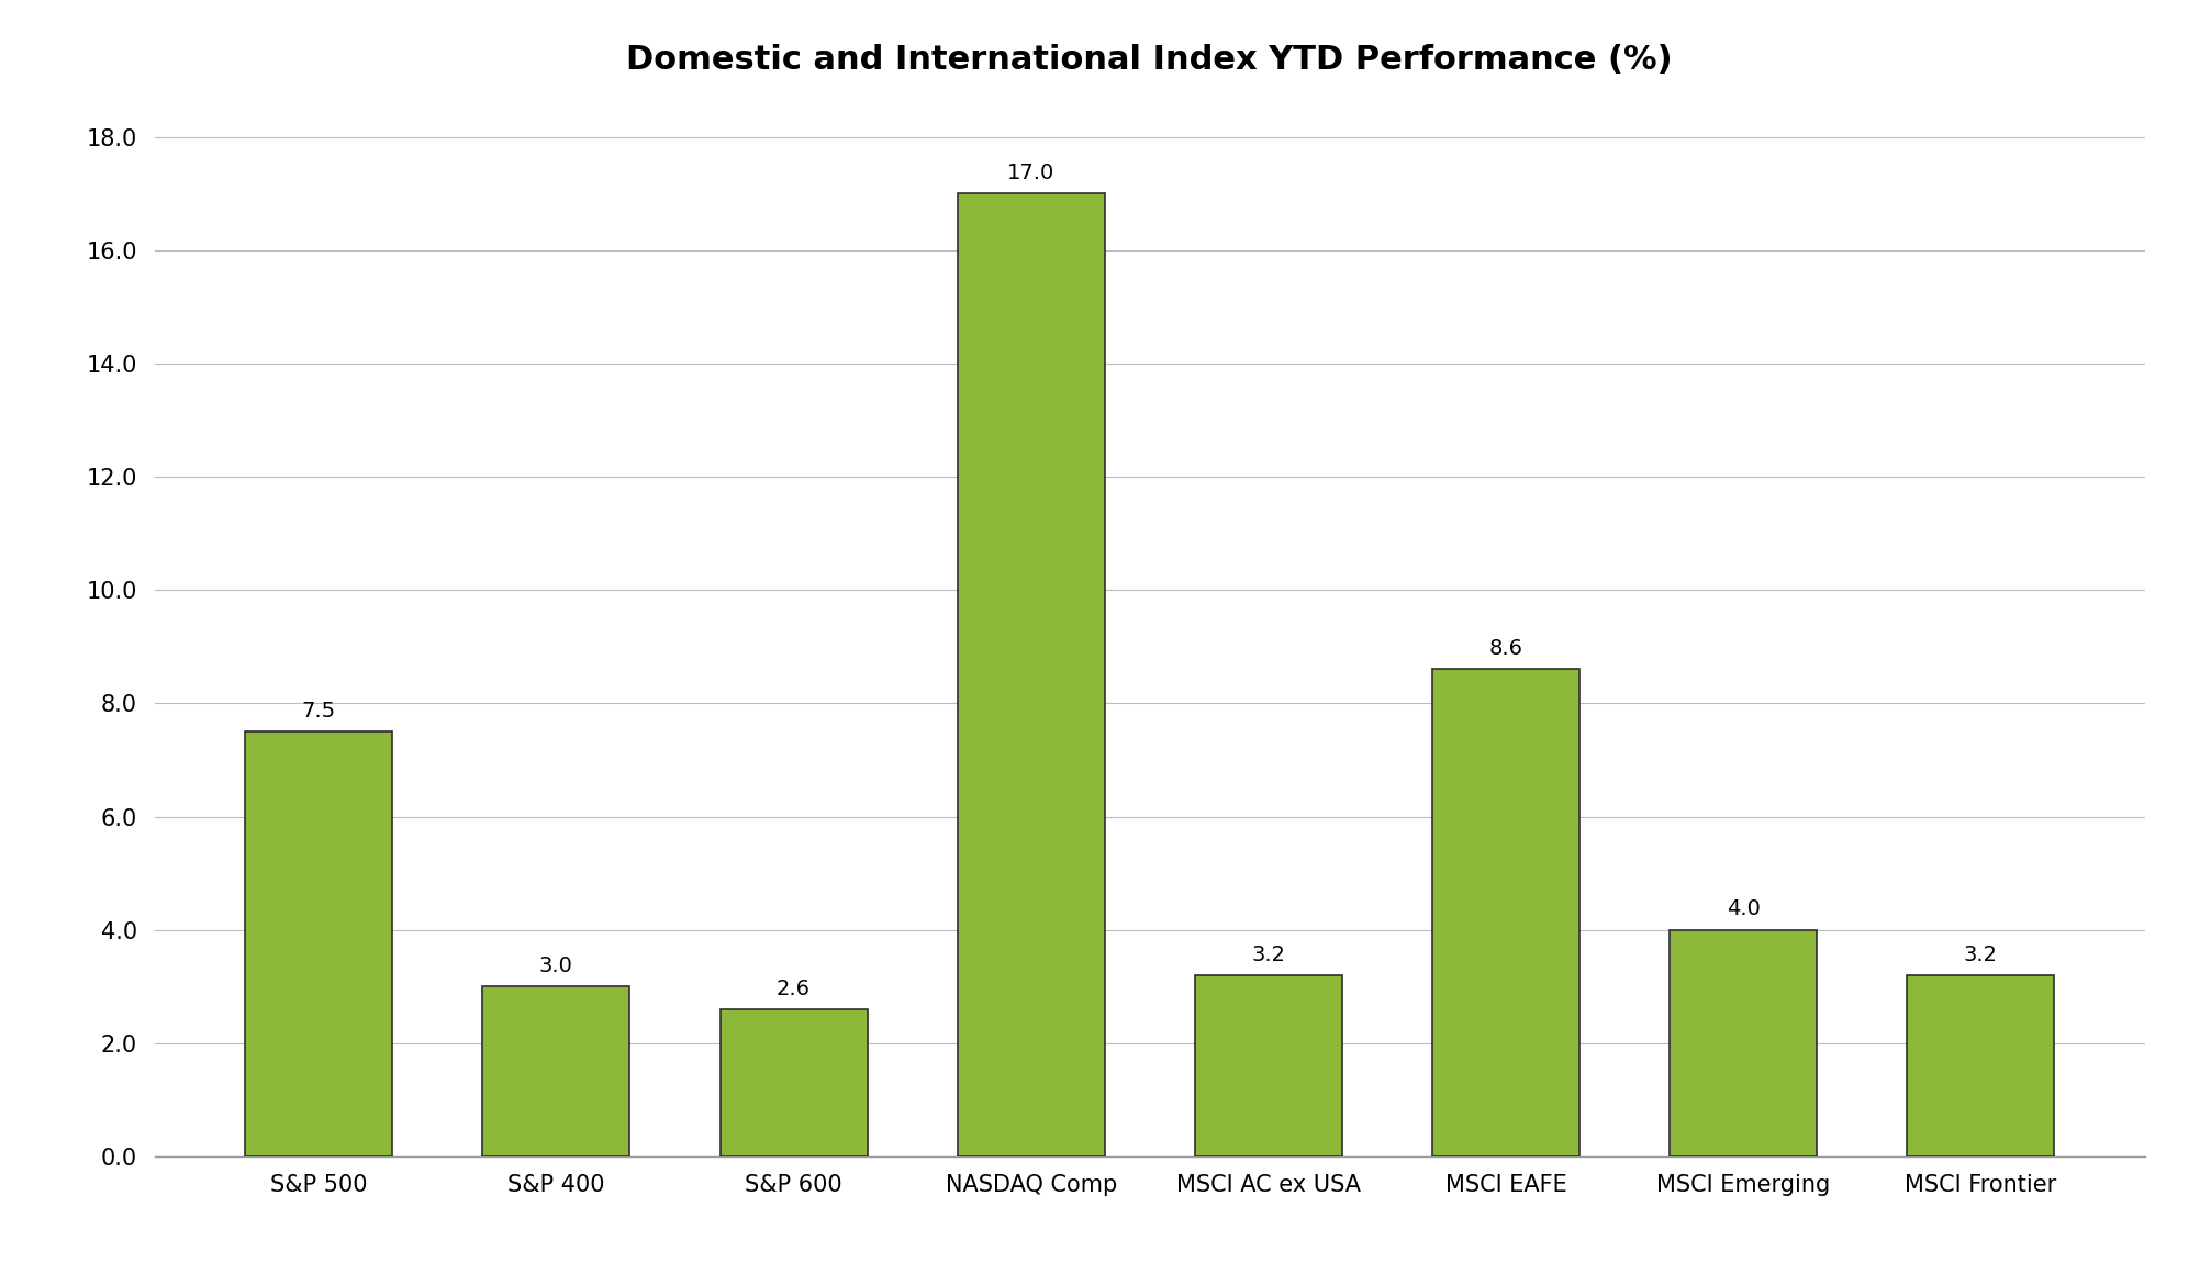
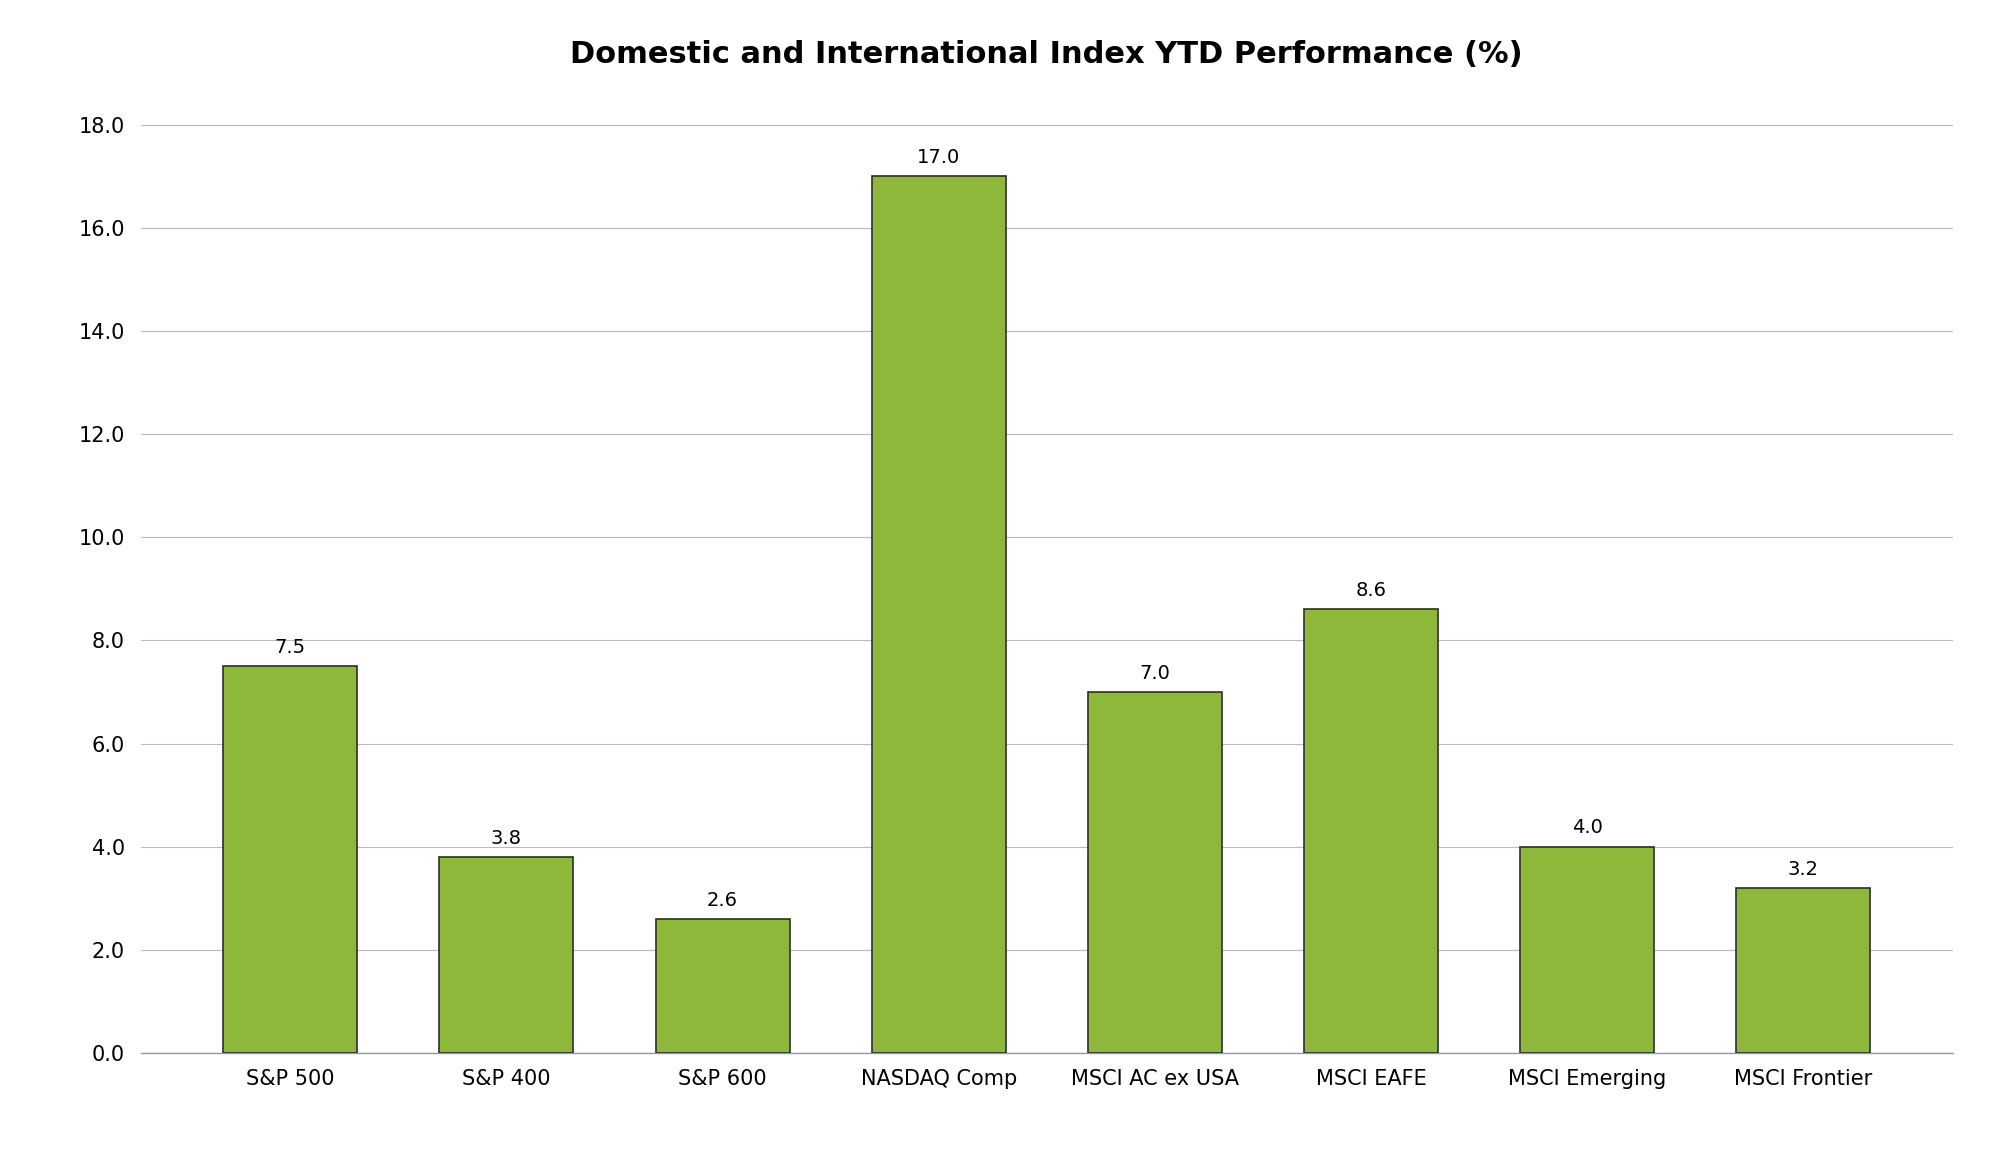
S&P 400: 3.0 -> 3.8
MSCI AC ex USA: 3.2 -> 7.0
